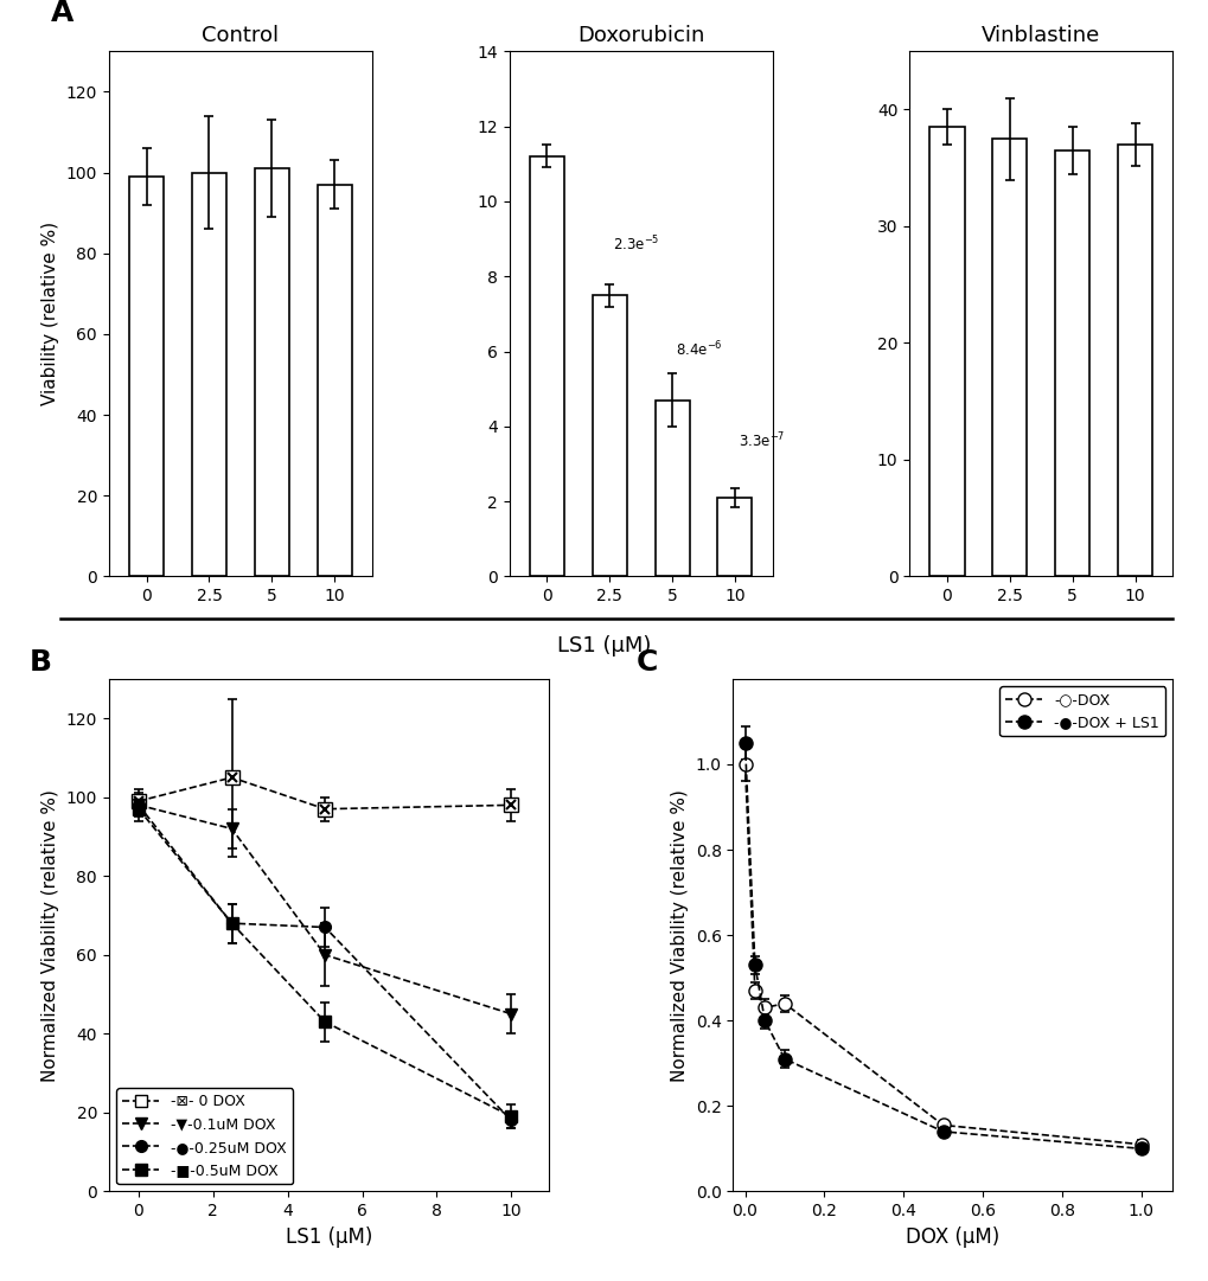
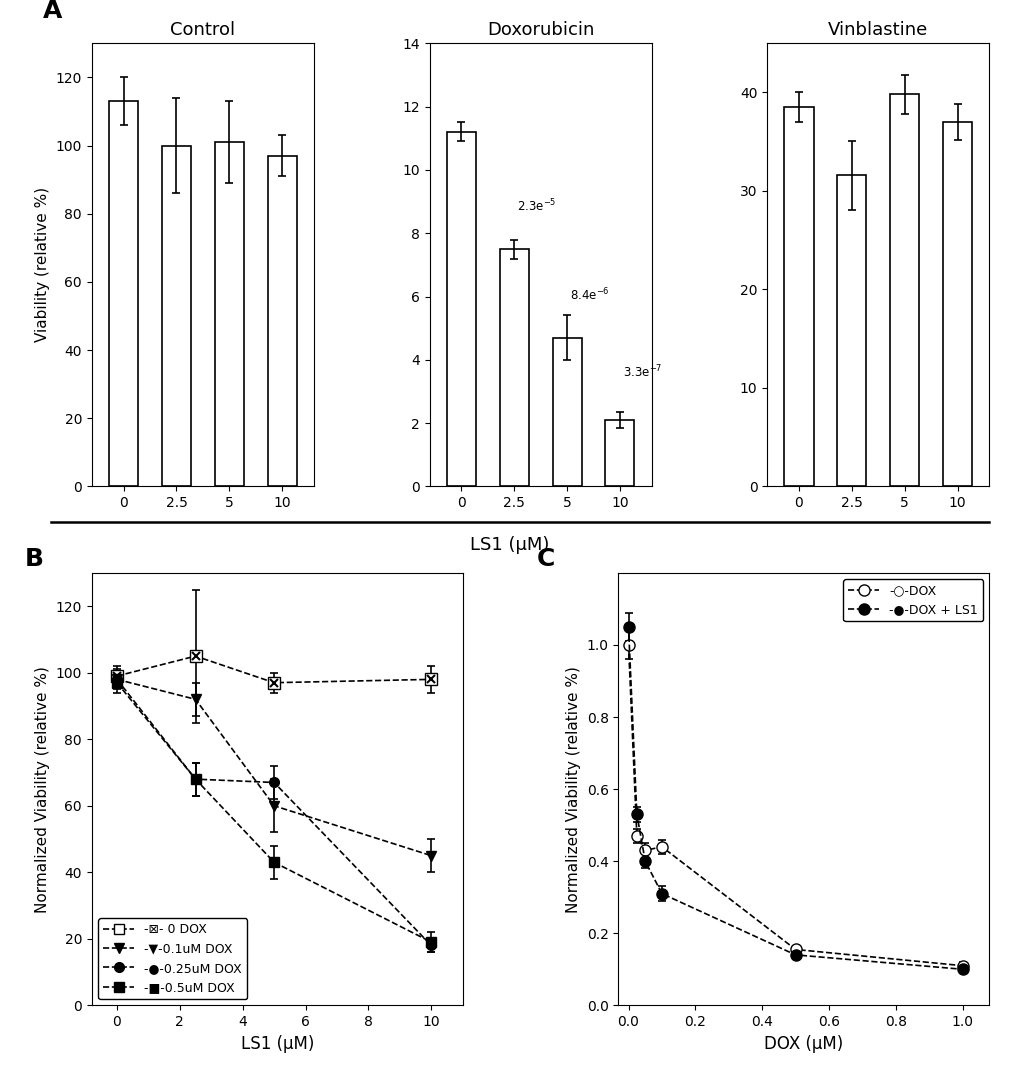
Control/0: 99 -> 113
Vinblastine/2.5: 37.5 -> 31.6
Vinblastine/5: 36.5 -> 39.8
